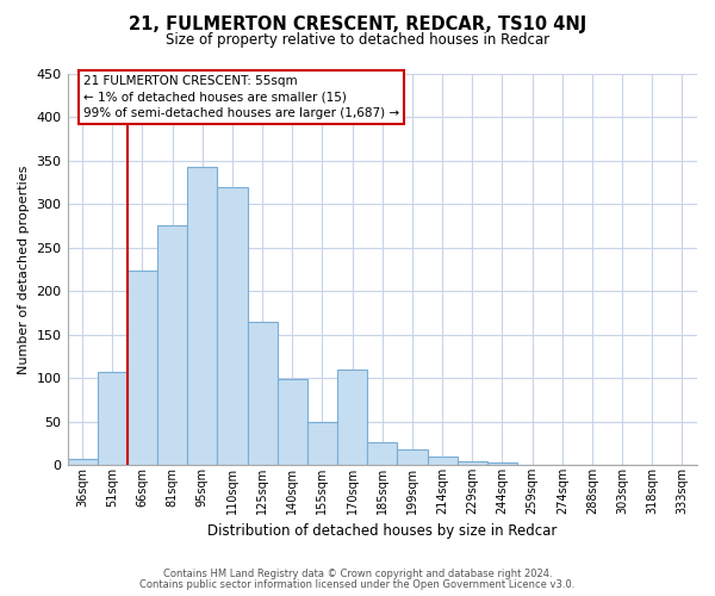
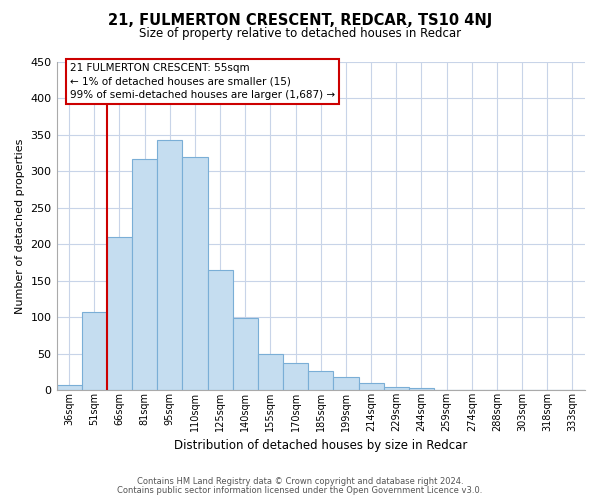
66sqm: 224 -> 210
81sqm: 276 -> 317
170sqm: 110 -> 37
